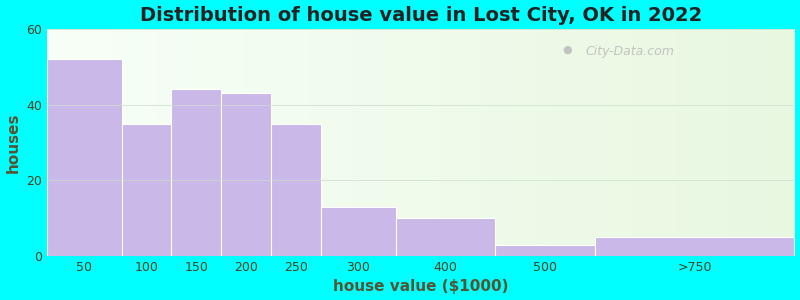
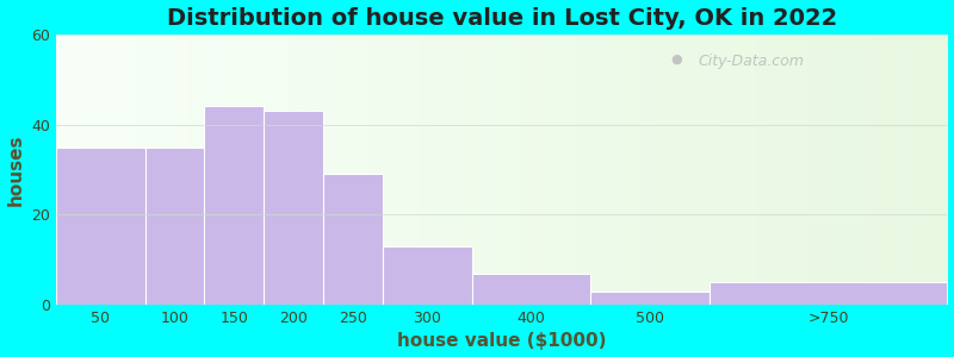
50: 52 -> 35
250: 35 -> 29
400: 10 -> 7
